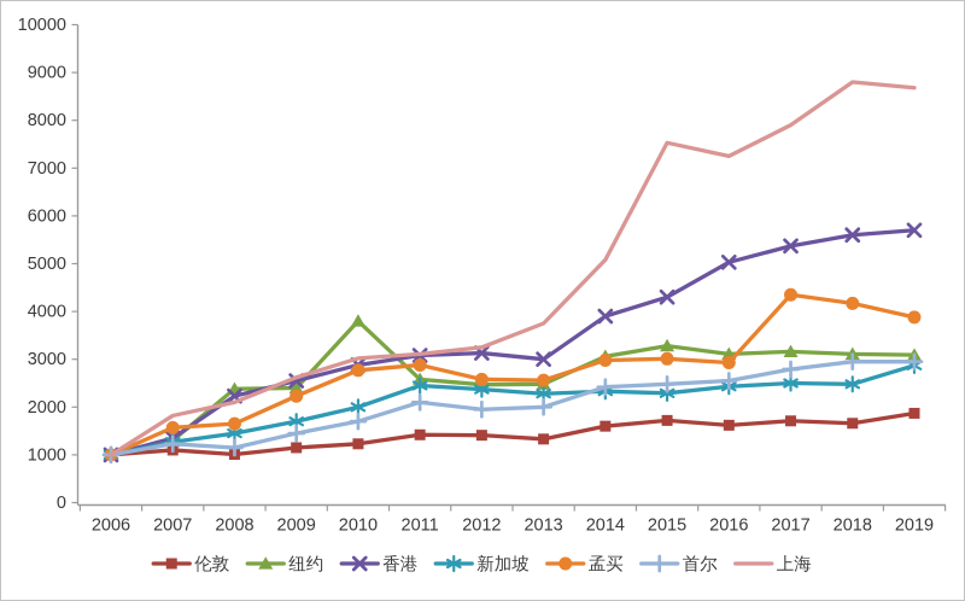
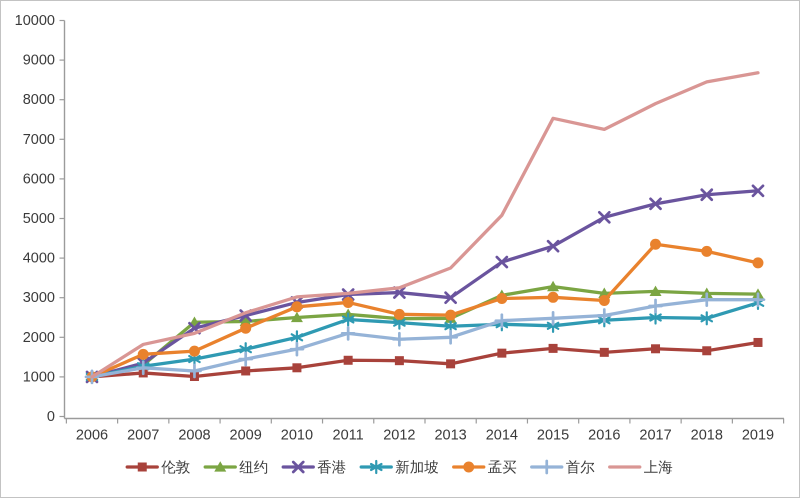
纽约/2010: 3800 -> 2500
上海/2018: 8800 -> 8400
